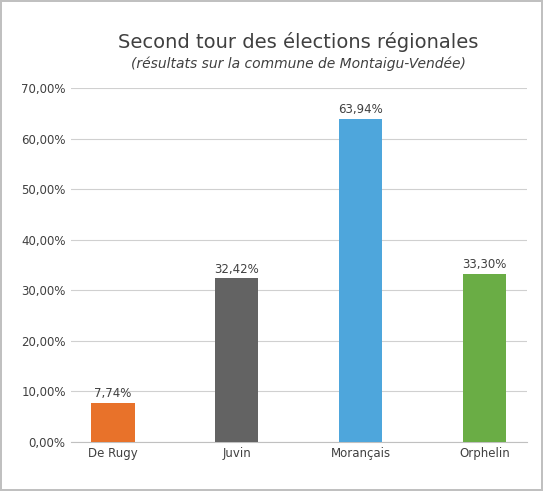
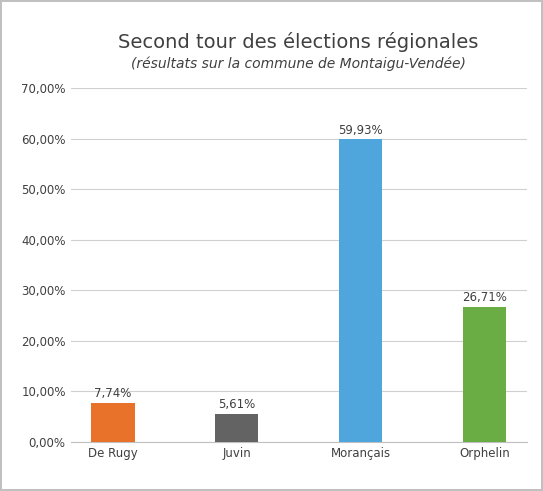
Juvin: 32,42% -> 5,61%
Morançais: 63,94% -> 59,93%
Orphelin: 33,30% -> 26,71%
